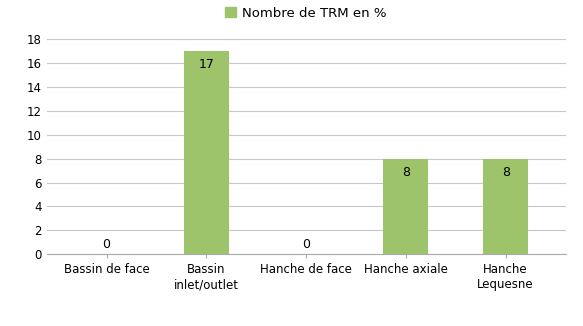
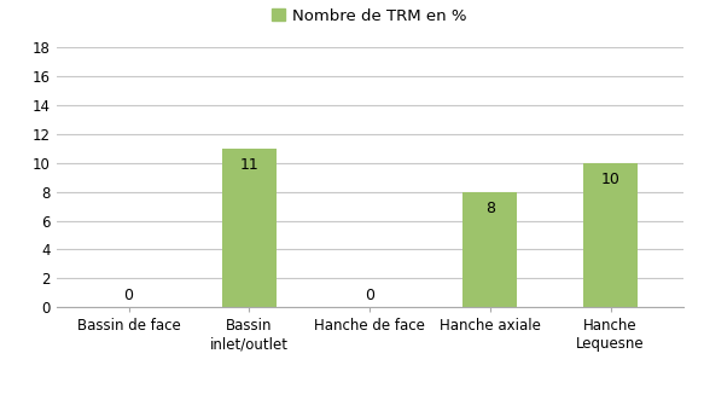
Bassin inlet/outlet: 17 -> 11
Hanche Lequesne: 8 -> 10
